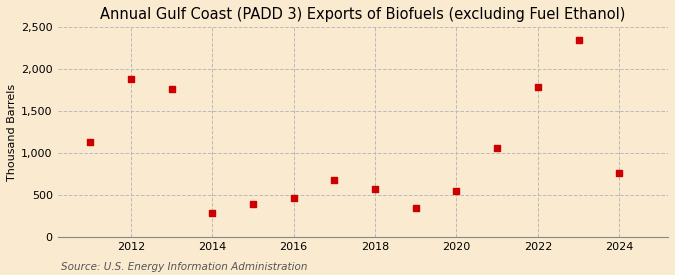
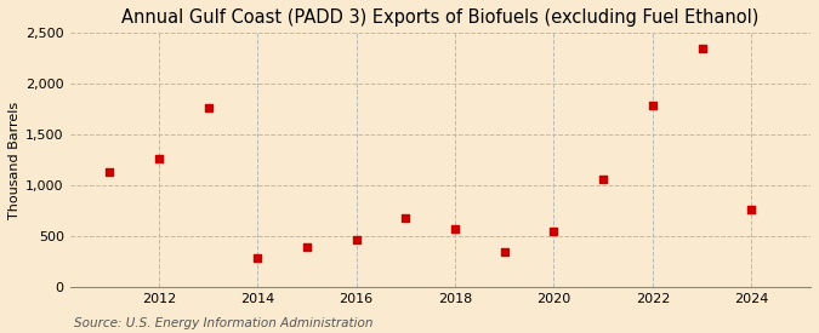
2012: 1,880 -> 1,260
